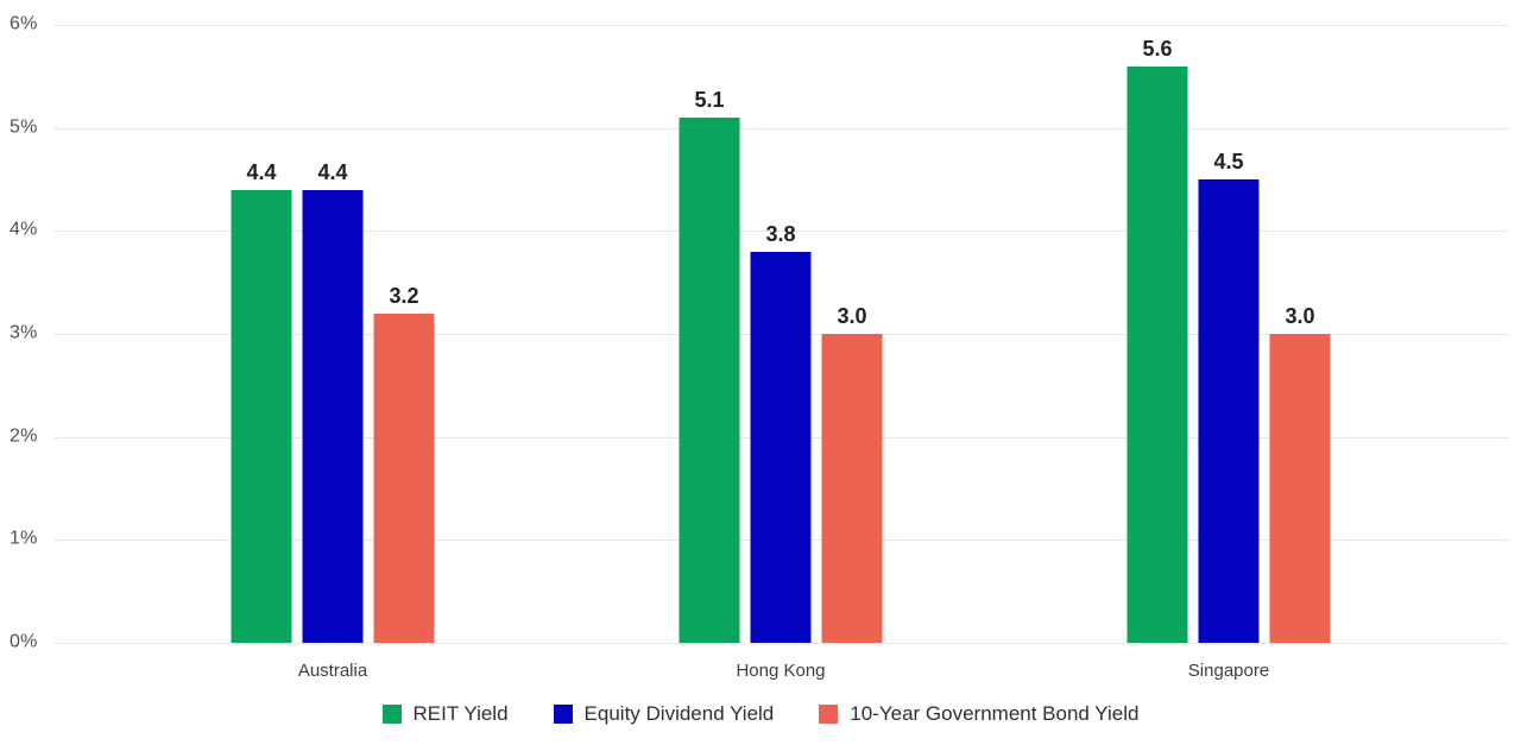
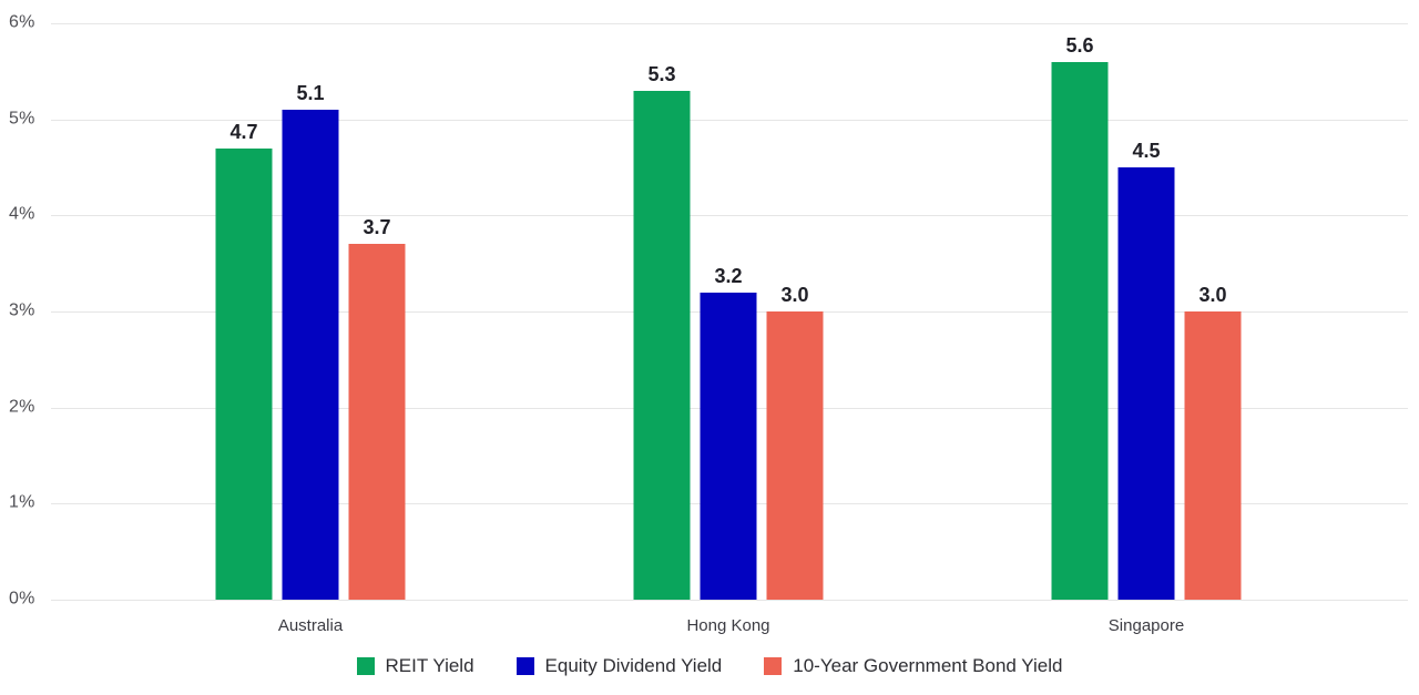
REIT Yield/Australia: 4.4 -> 4.7
Equity Dividend Yield/Australia: 4.4 -> 5.1
10-Year Government Bond Yield/Australia: 3.2 -> 3.7
REIT Yield/Hong Kong: 5.1 -> 5.3
Equity Dividend Yield/Hong Kong: 3.8 -> 3.2
